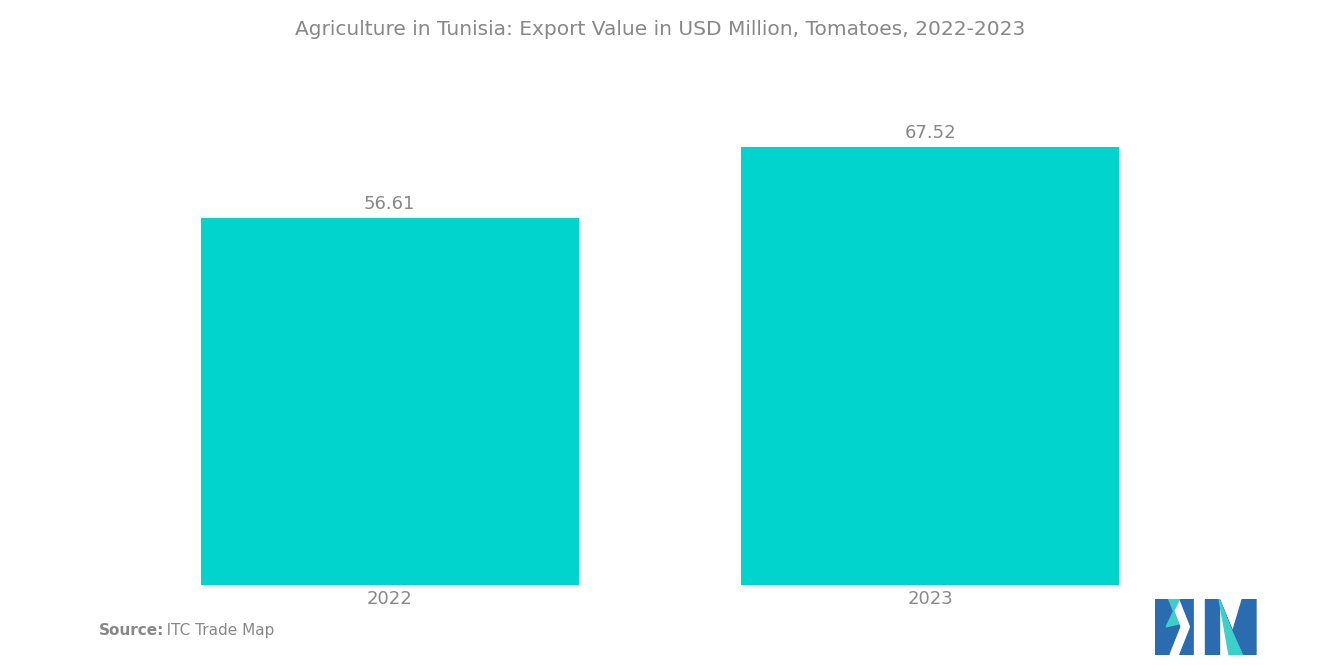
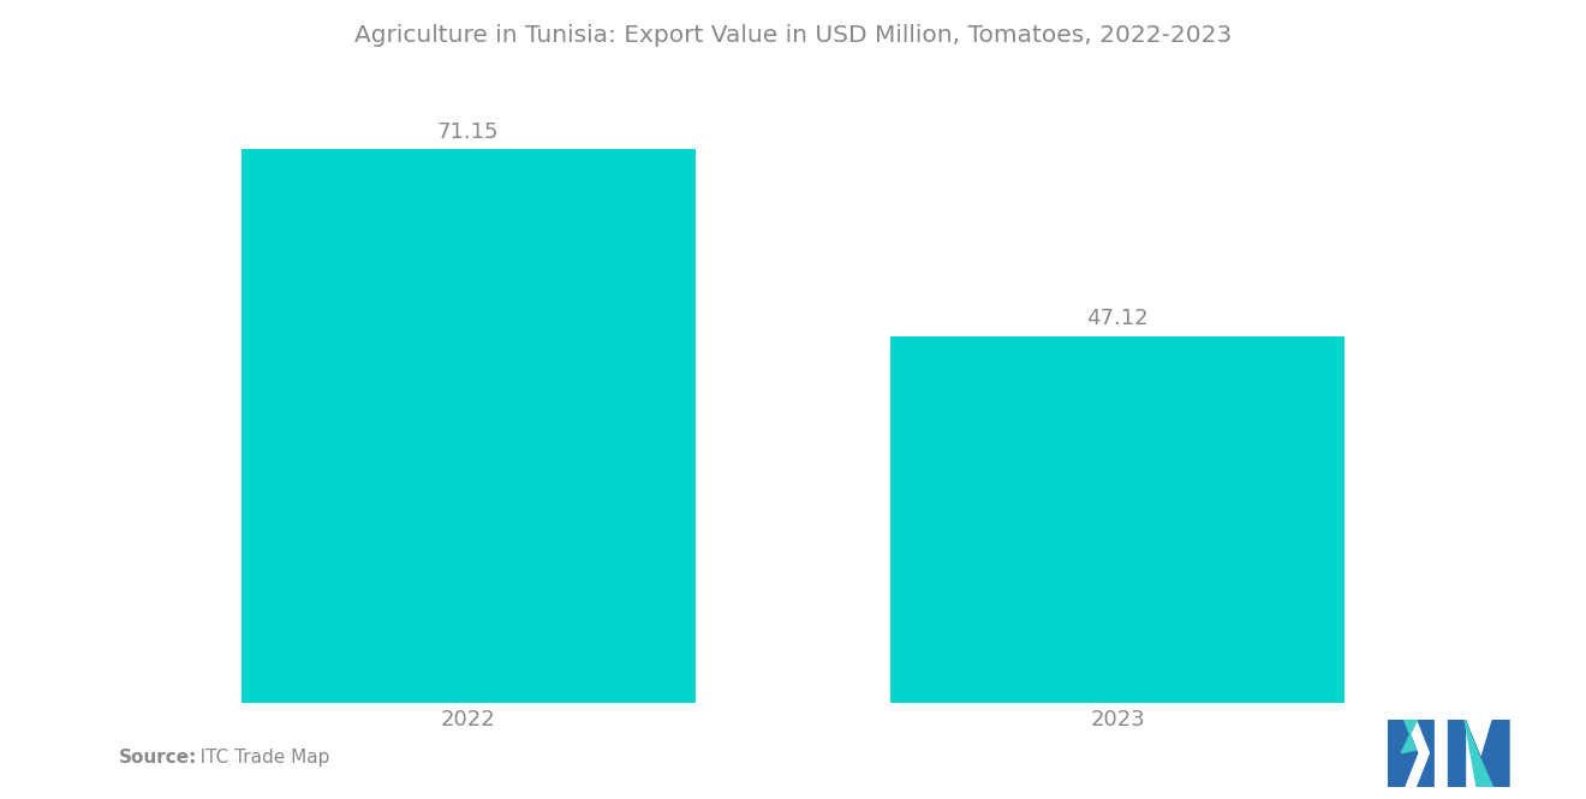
2022: 56.61 -> 71.15
2023: 67.52 -> 47.12
